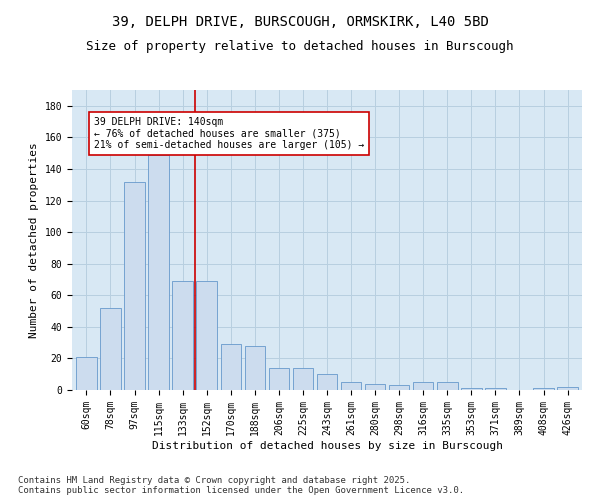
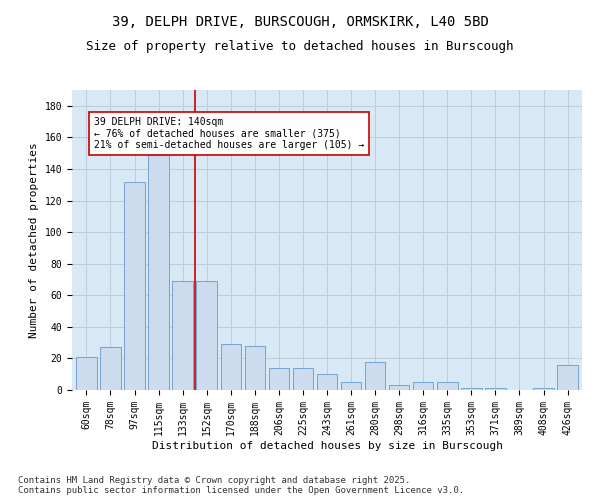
78sqm: 52 -> 27
280sqm: 4 -> 18
426sqm: 2 -> 16
